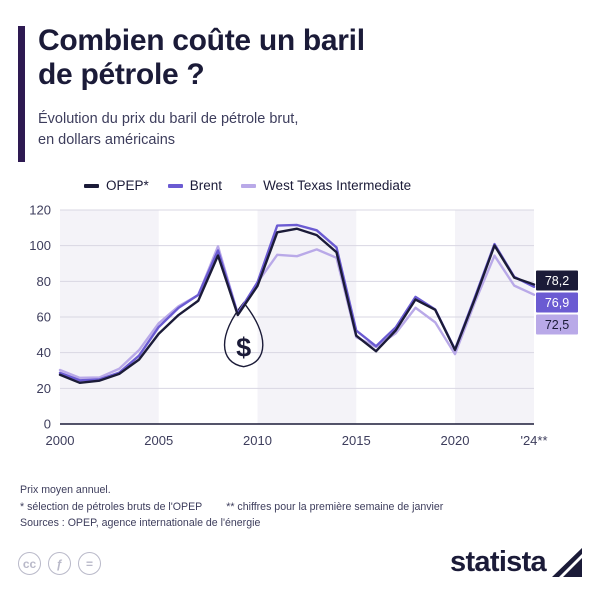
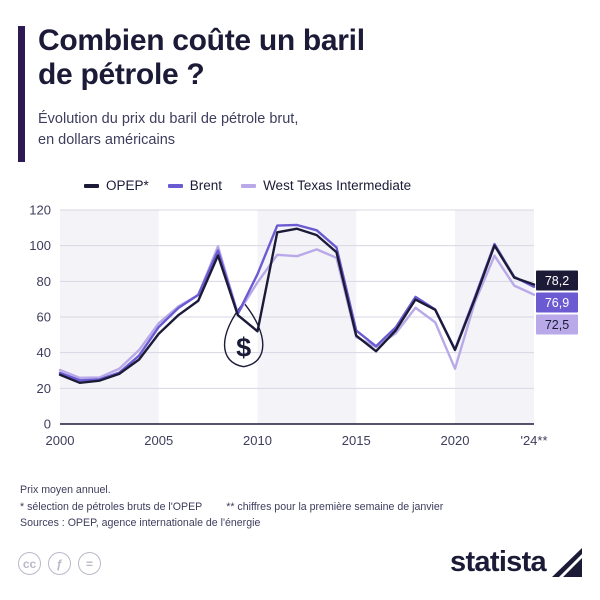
OPEP*/2010: 77 -> 52
Brent/2010: 80 -> 84
West Texas Intermediate/2020: 39 -> 31
